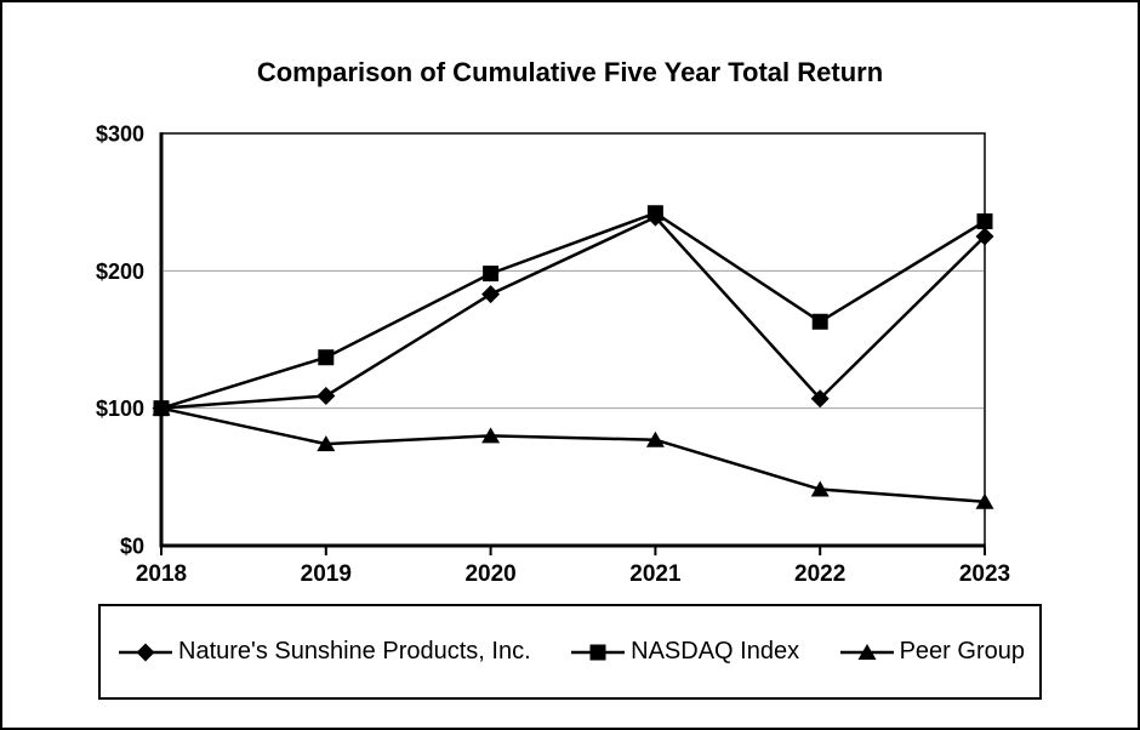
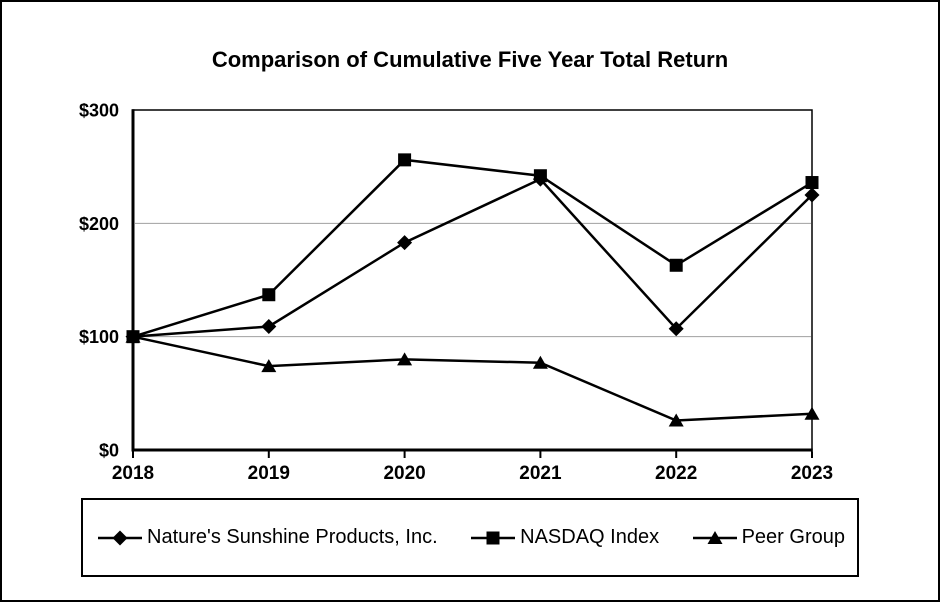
NASDAQ Index/2020: $198 -> $256
Peer Group/2022: $41 -> $26
